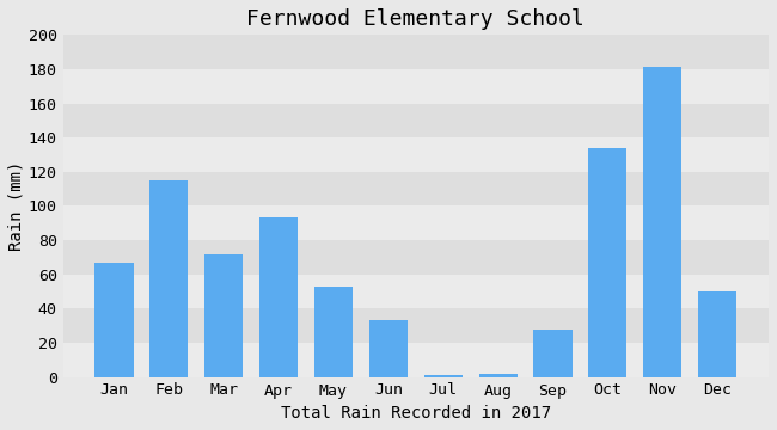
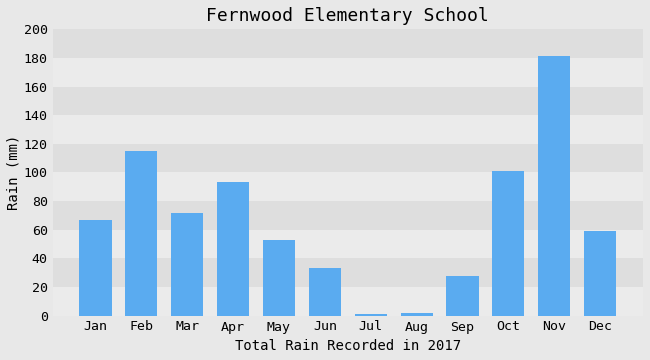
Oct: 134 -> 101
Dec: 50 -> 59
